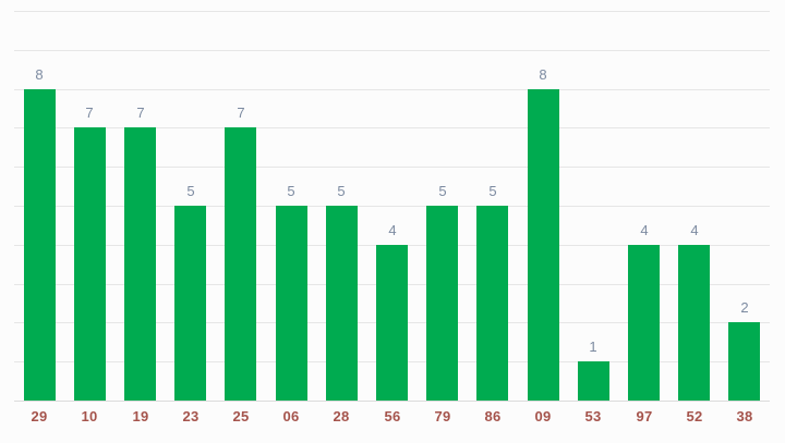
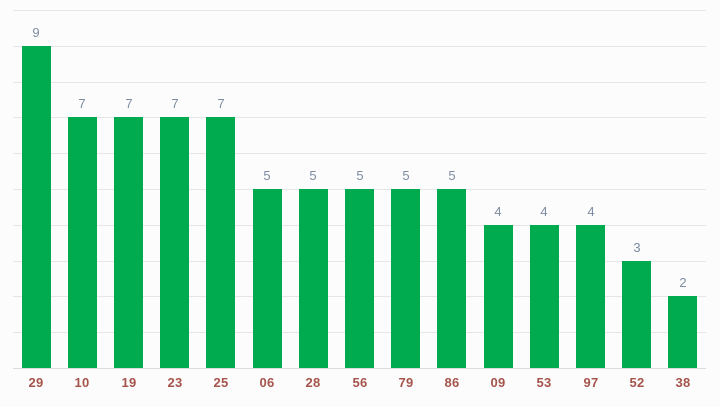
29: 8 -> 9
23: 5 -> 7
56: 4 -> 5
09: 8 -> 4
53: 1 -> 4
52: 4 -> 3
